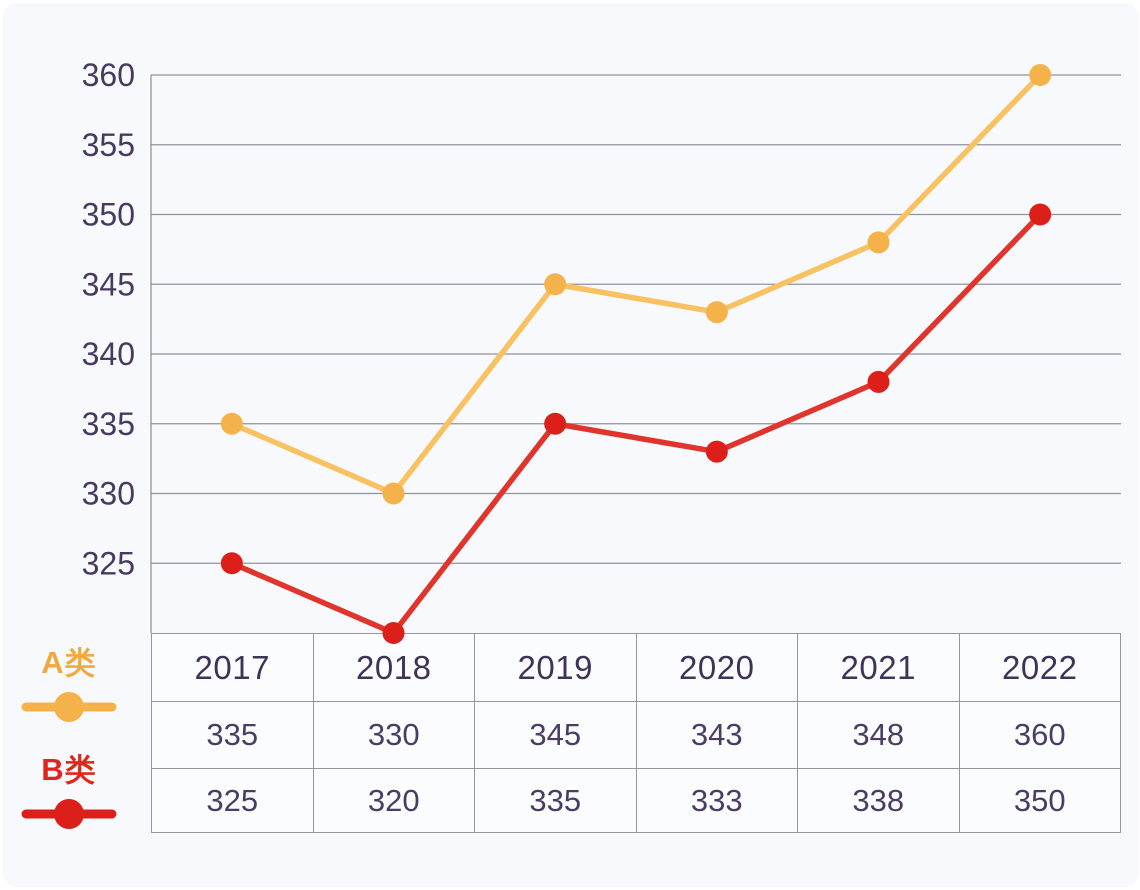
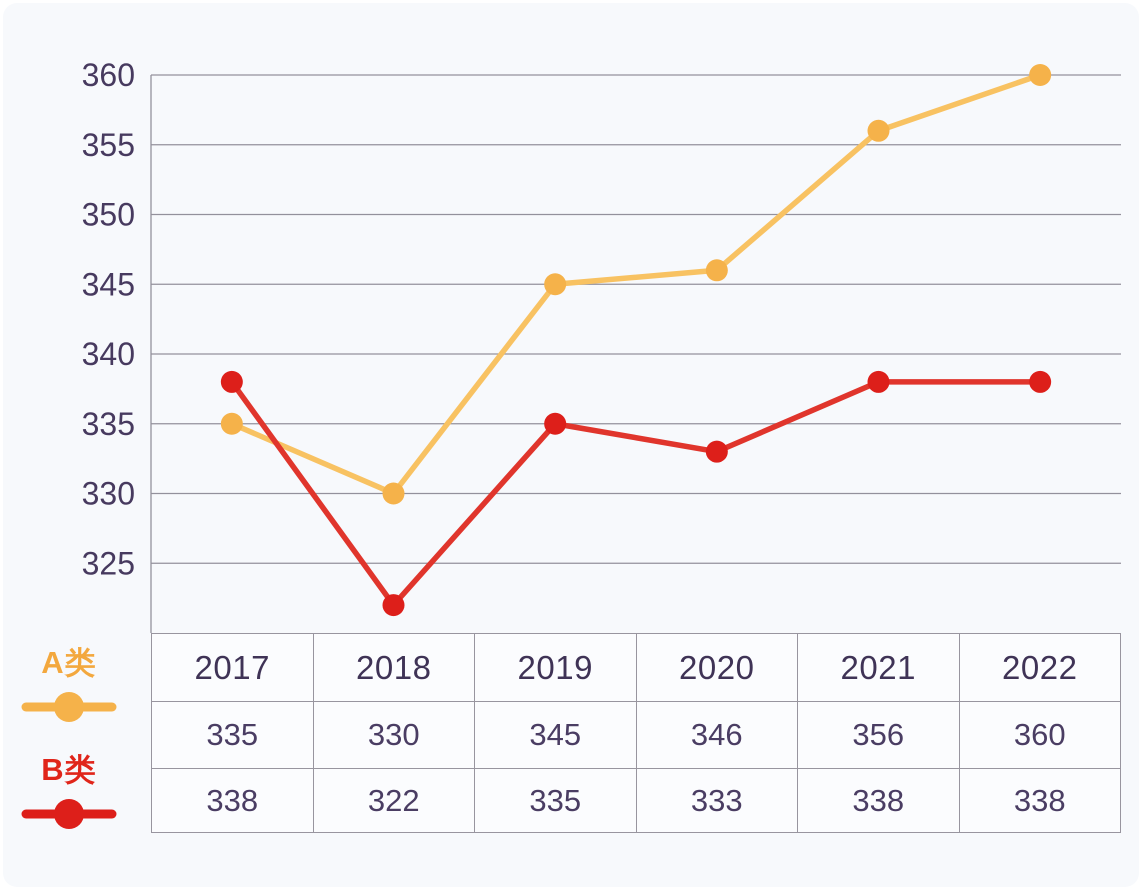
B类/2017: 325 -> 338
B类/2018: 320 -> 322
A类/2020: 343 -> 346
A类/2021: 348 -> 356
B类/2022: 350 -> 338
